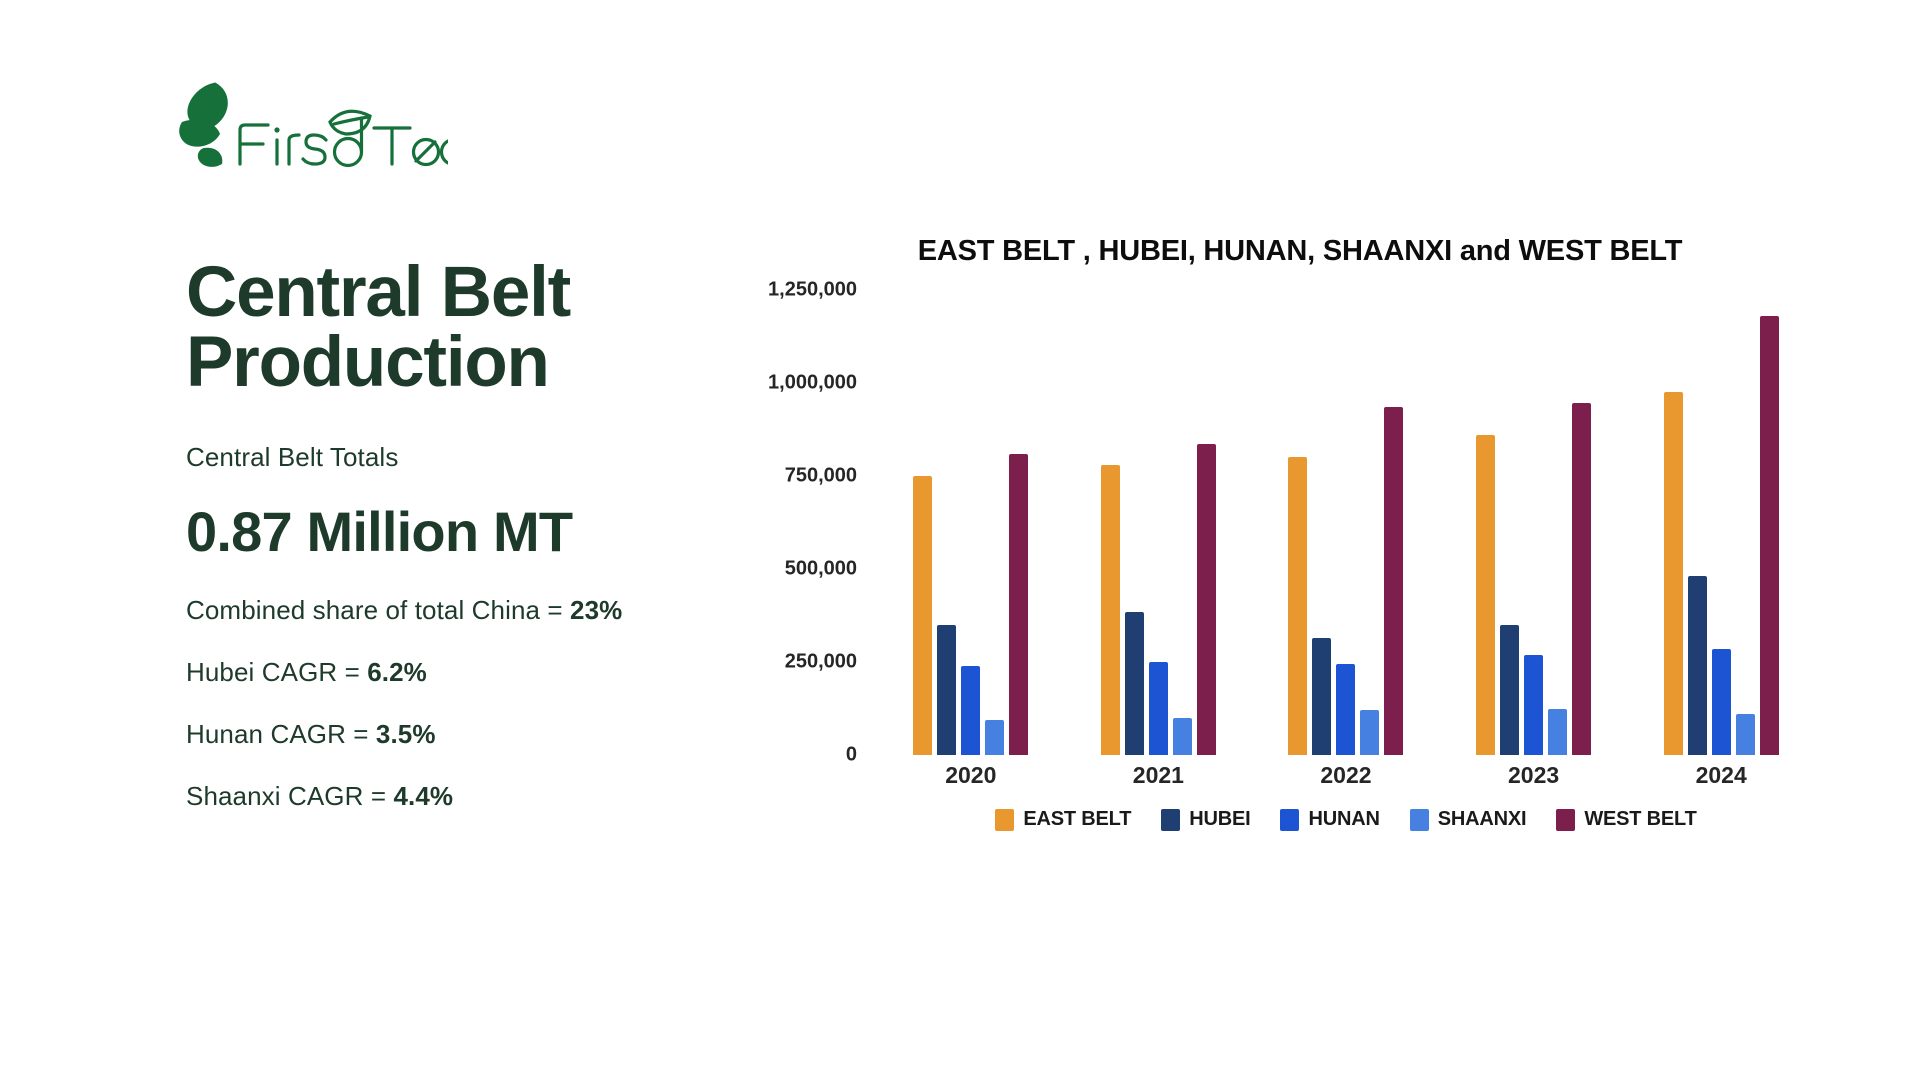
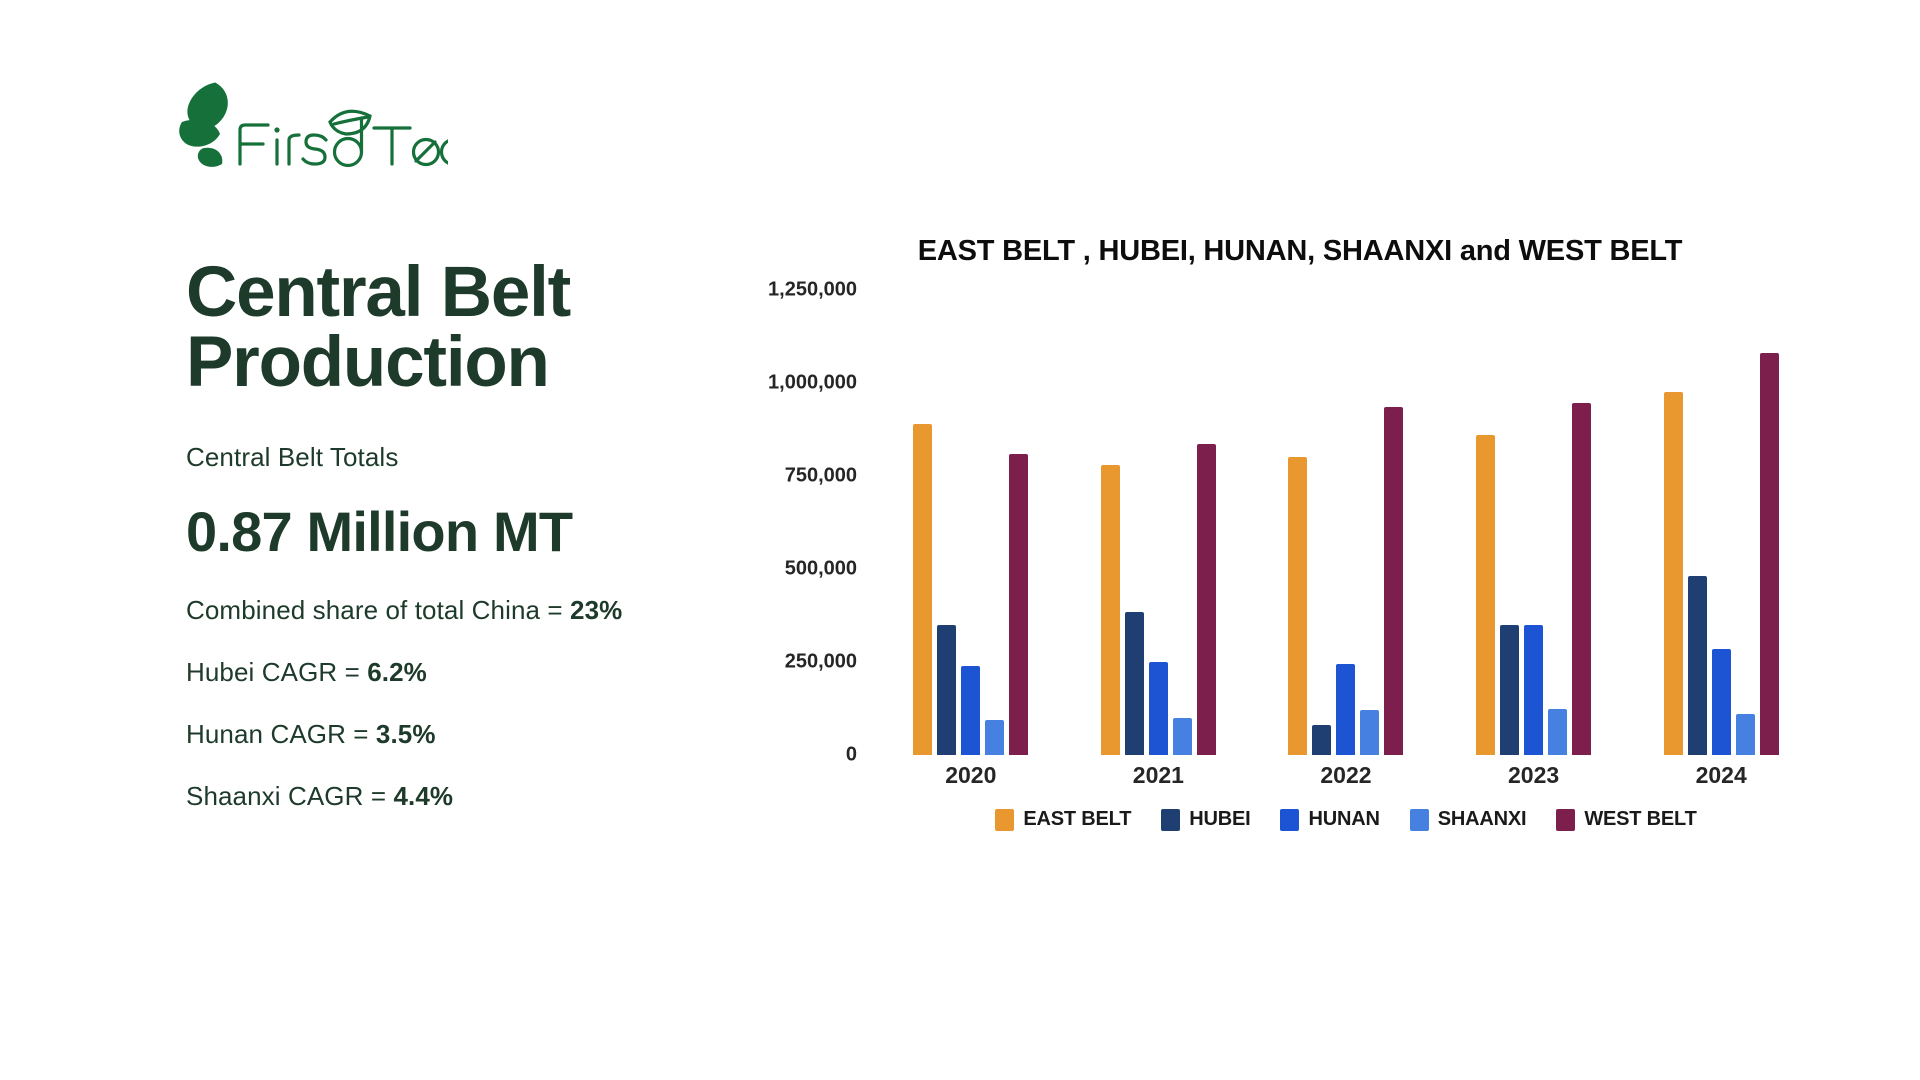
EAST BELT/2020: 750000 -> 890000
HUBEI/2022: 320000 -> 80000
HUNAN/2023: 270000 -> 350000
WEST BELT/2024: 1180000 -> 1080000
